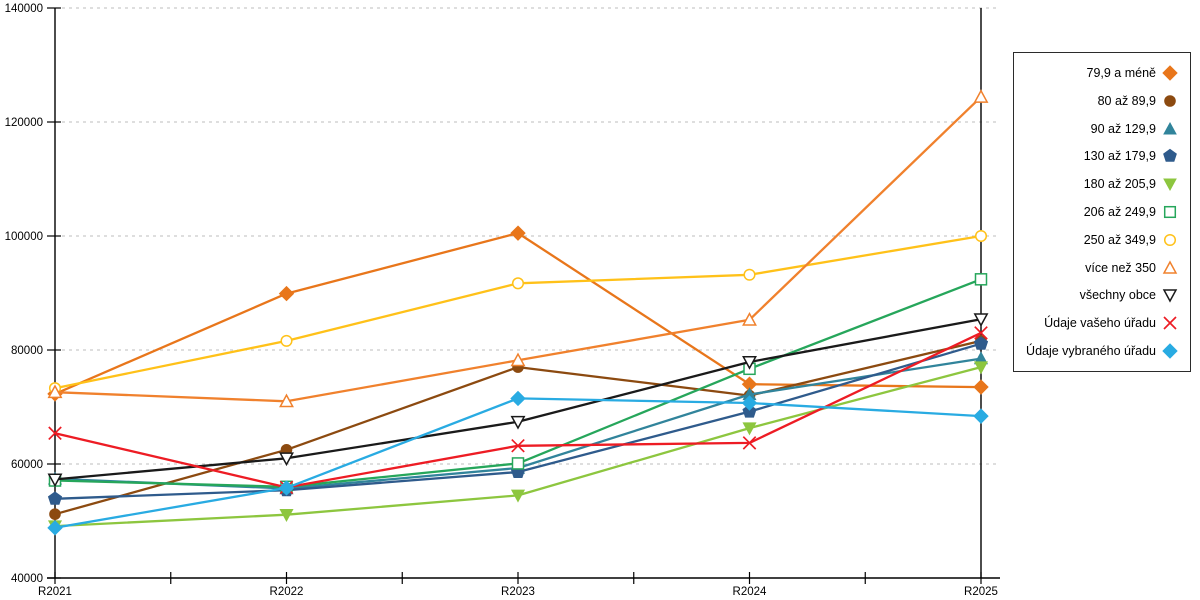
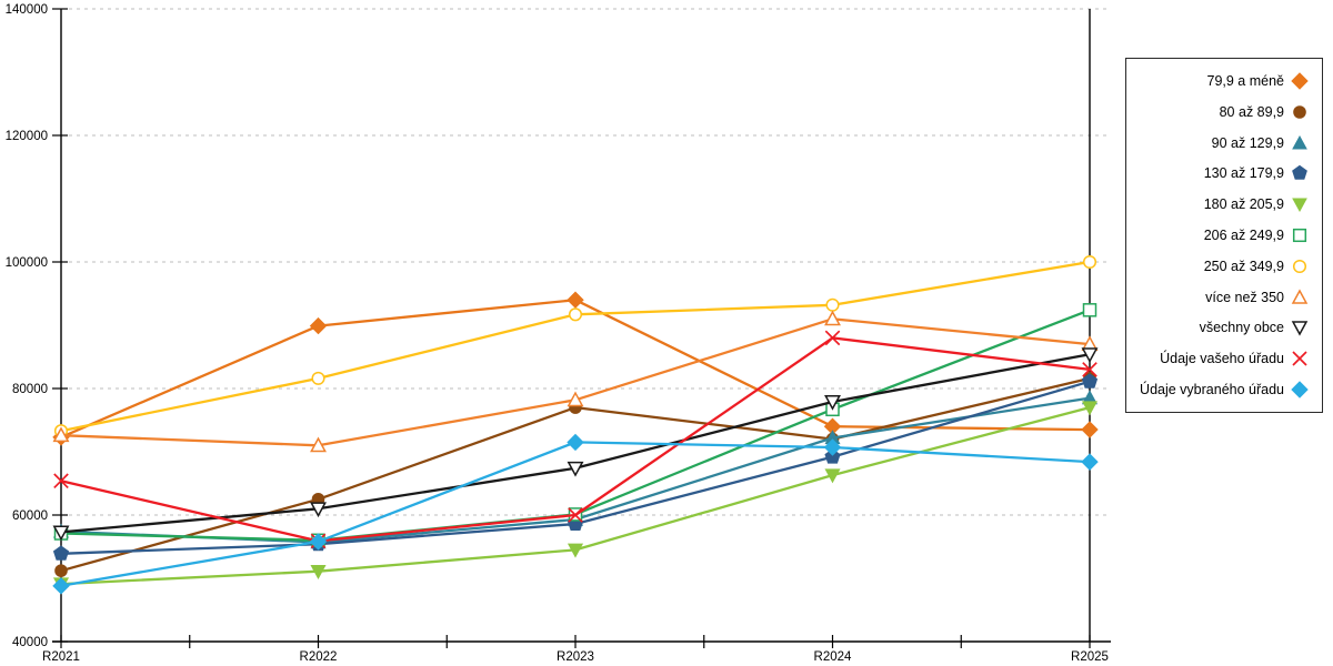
79,9 a méně/R2023: 100000 -> 94000
Údaje vašeho úřadu/R2023: 63000 -> 60000
více než 350/R2024: 85000 -> 91000
Údaje vašeho úřadu/R2024: 64000 -> 88000
více než 350/R2025: 124000 -> 87000
